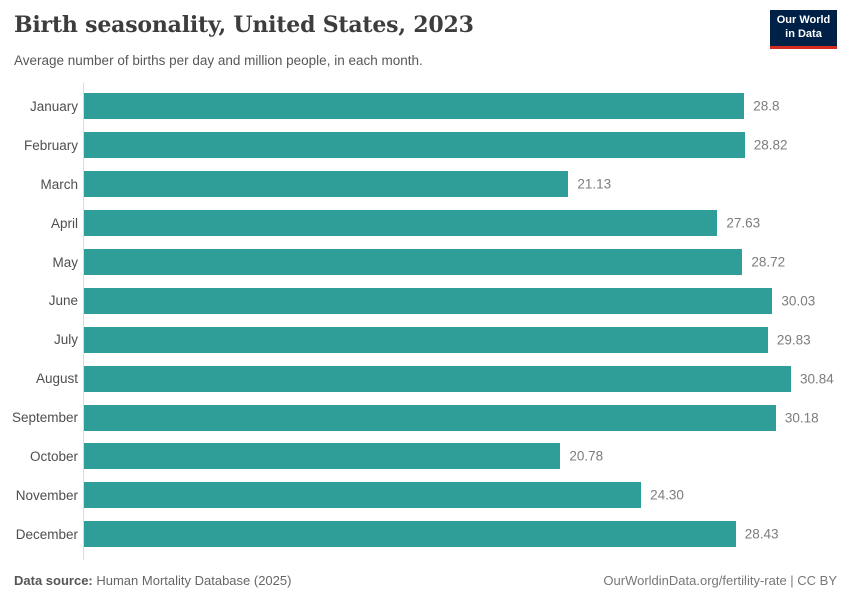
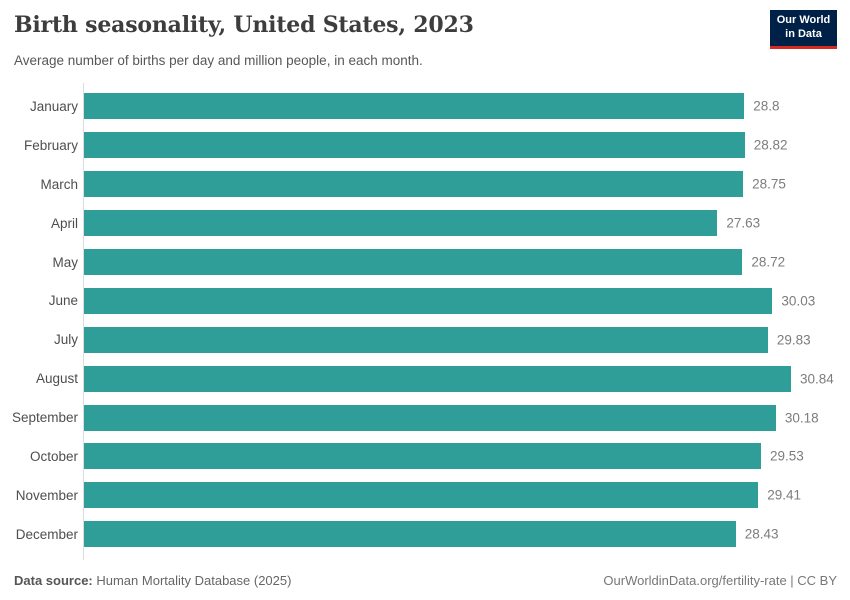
March: 21.13 -> 28.75
October: 20.78 -> 29.53
November: 24.30 -> 29.41
